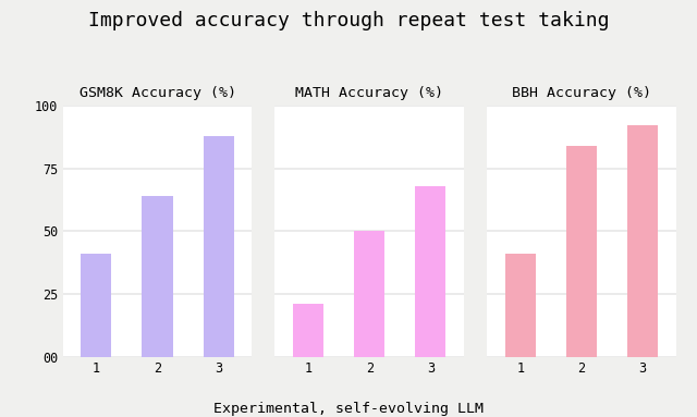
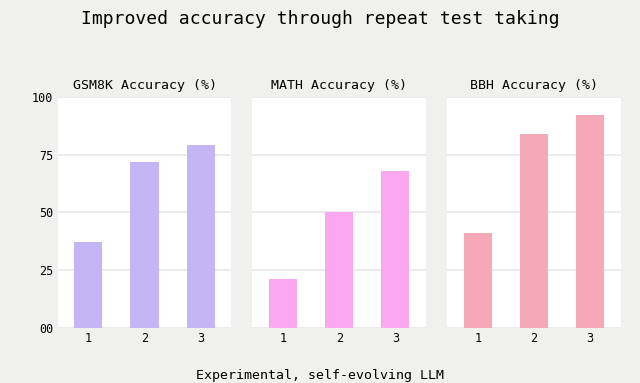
GSM8K Accuracy (%)/1: 41 -> 37
GSM8K Accuracy (%)/2: 64 -> 72
GSM8K Accuracy (%)/3: 88 -> 79
